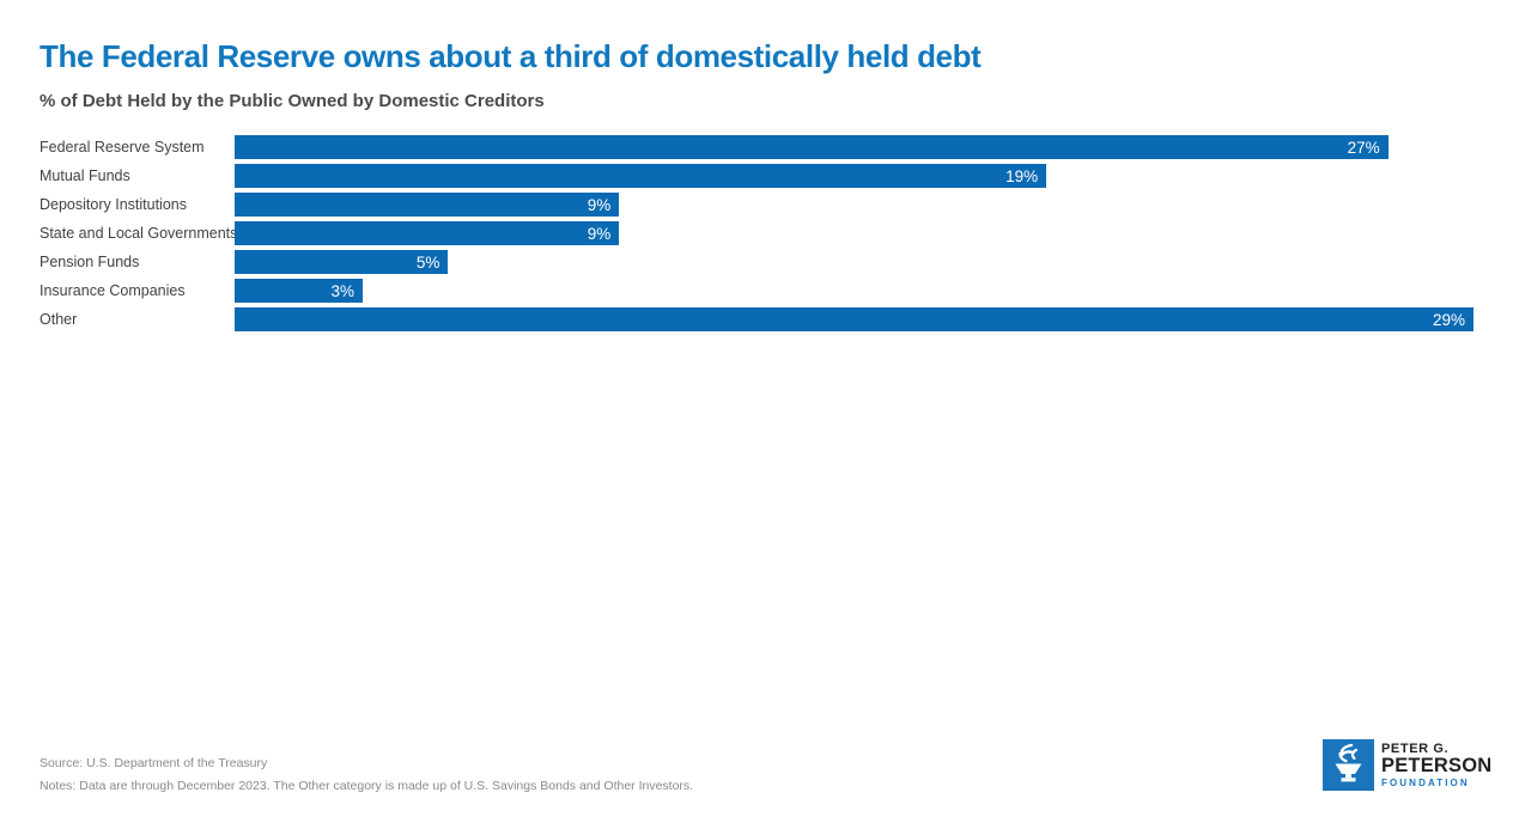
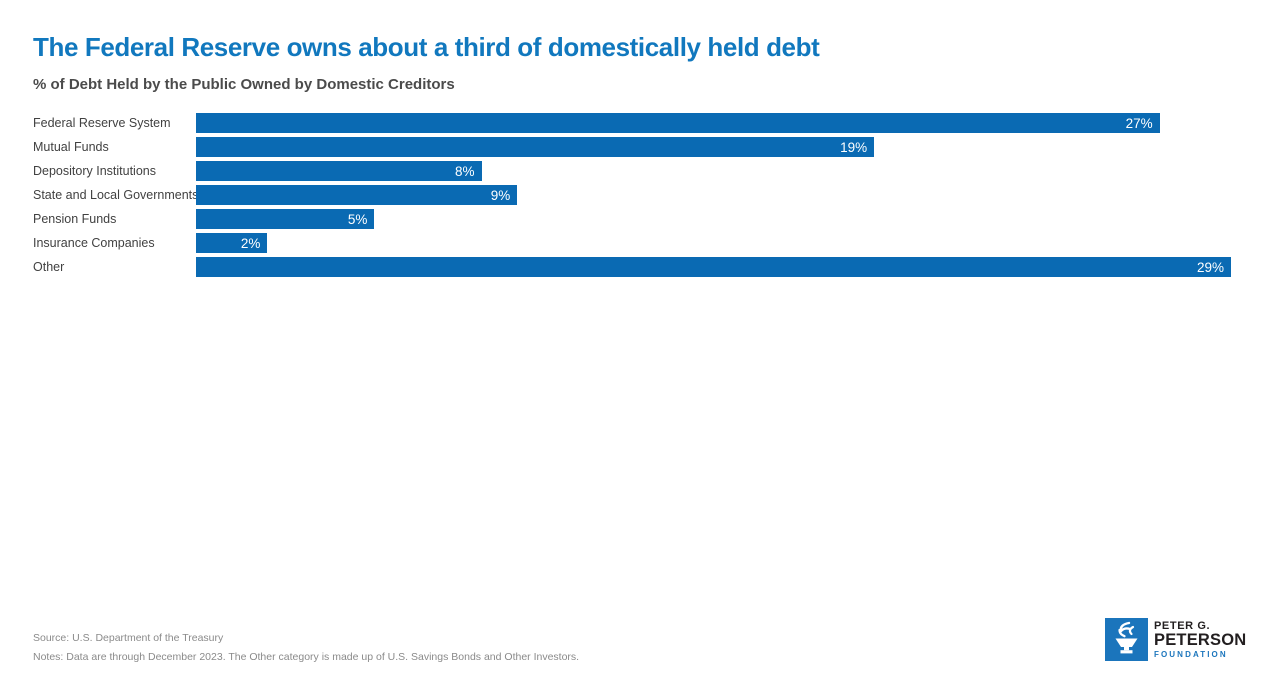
Depository Institutions: 9% -> 8%
Insurance Companies: 3% -> 2%
